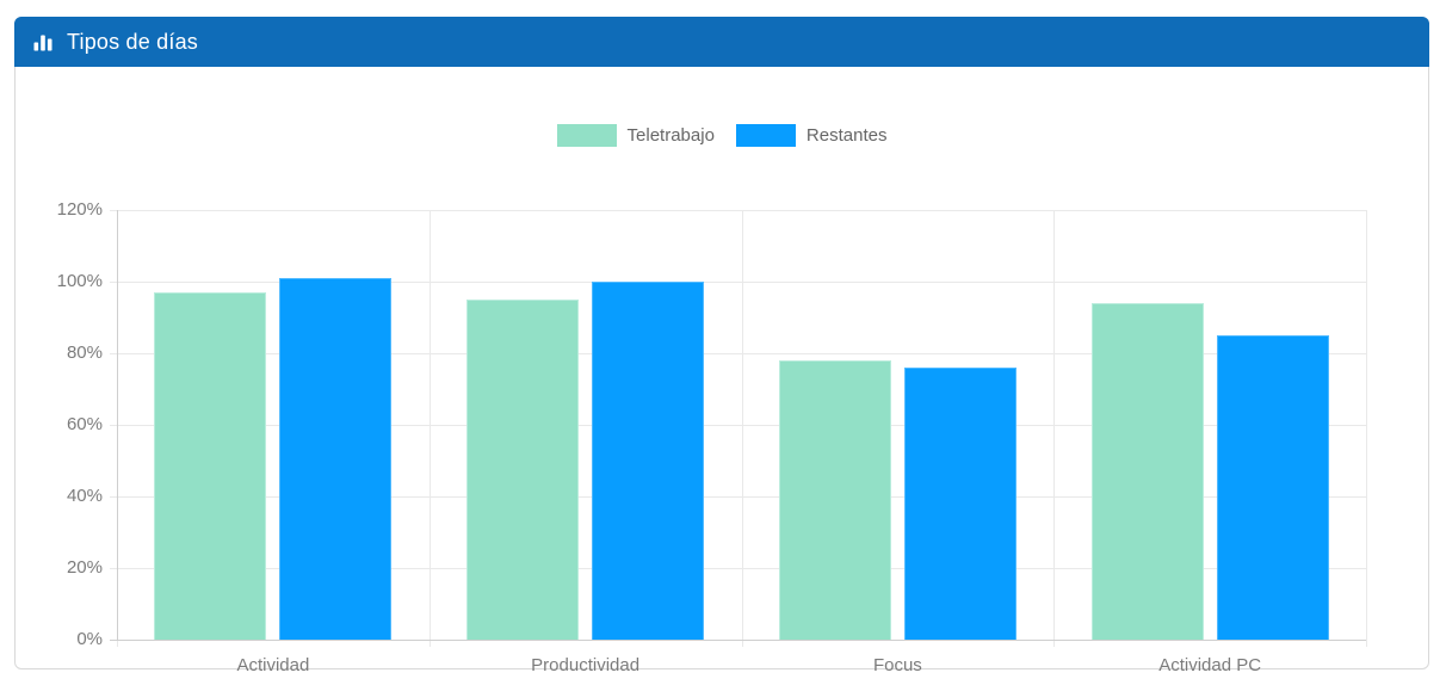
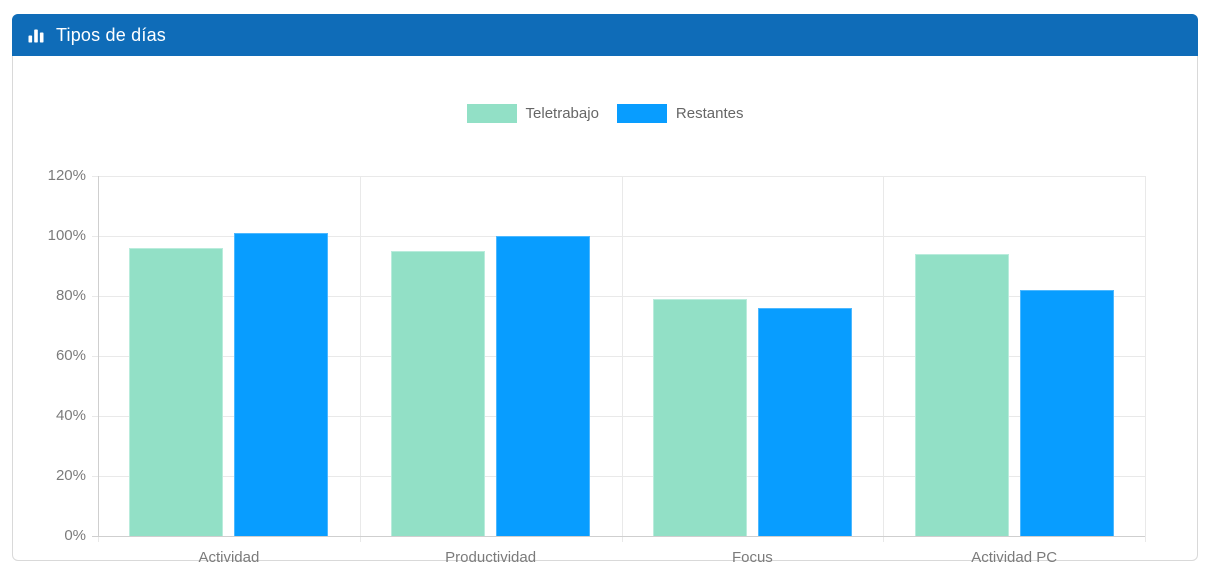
Teletrabajo/Actividad: 97% -> 96%
Teletrabajo/Focus: 78% -> 79%
Restantes/Actividad PC: 85% -> 82%
